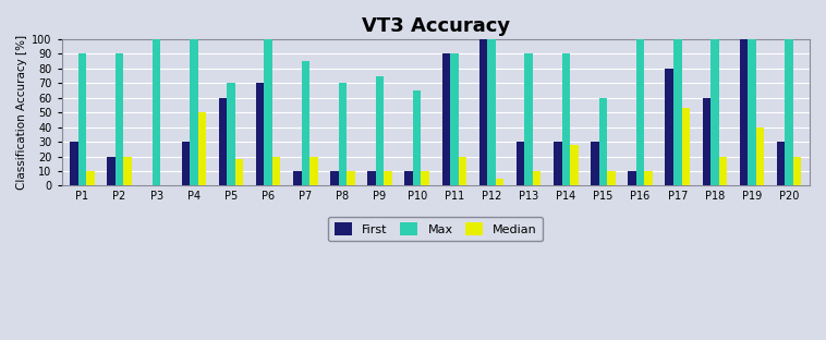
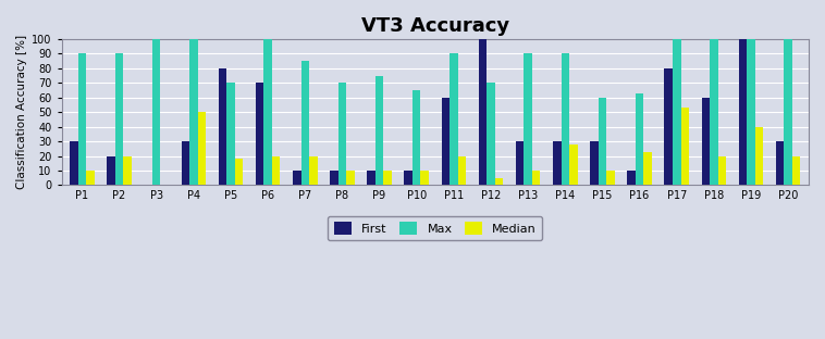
First/P5: 60 -> 80
First/P11: 90 -> 60
Max/P12: 100 -> 70
Max/P16: 100 -> 63
Median/P16: 10 -> 23
